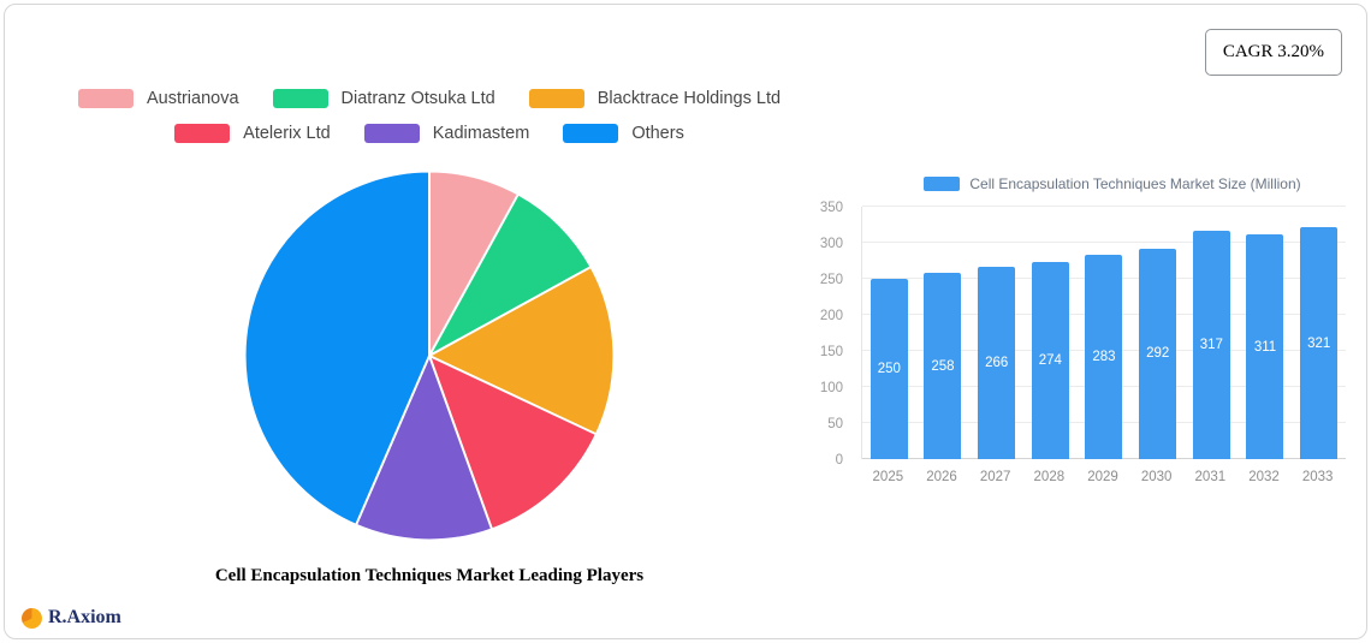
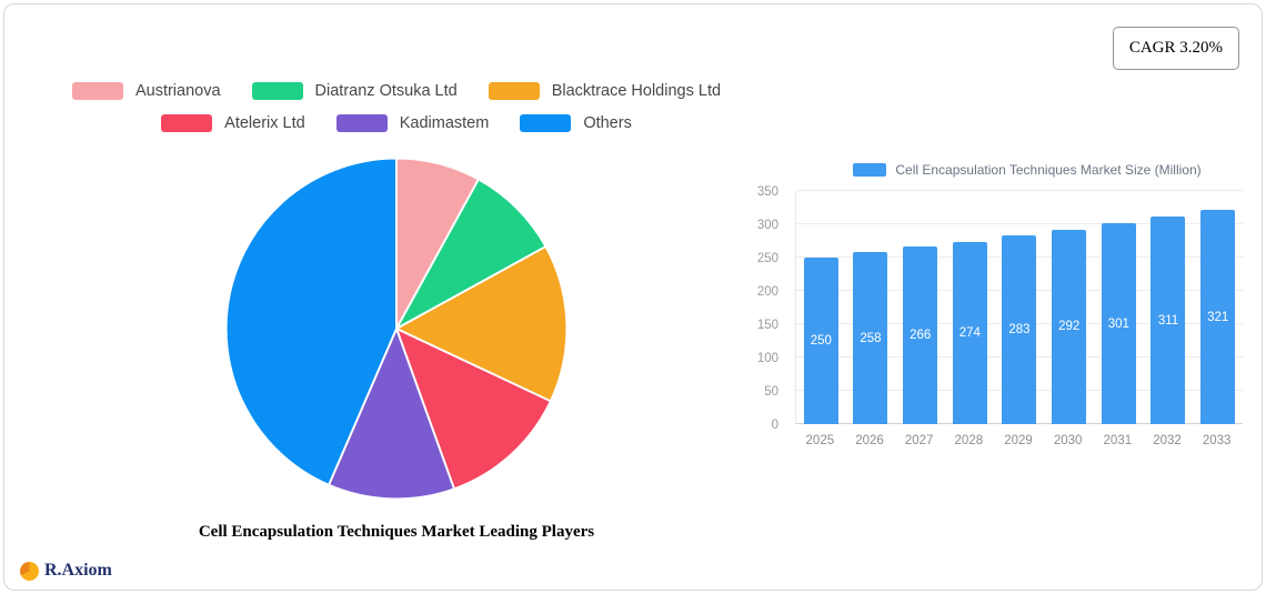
Cell Encapsulation Techniques Market Size (Million)/2031: 317 -> 301
